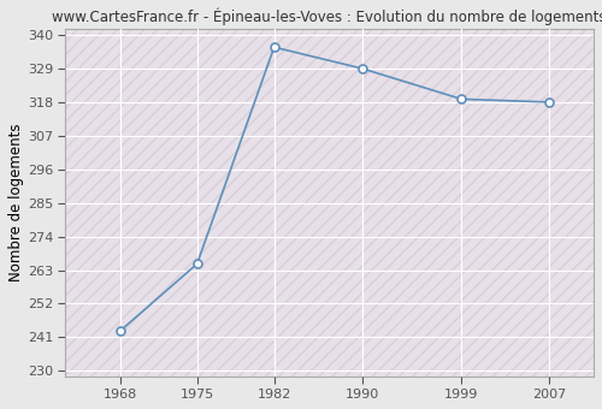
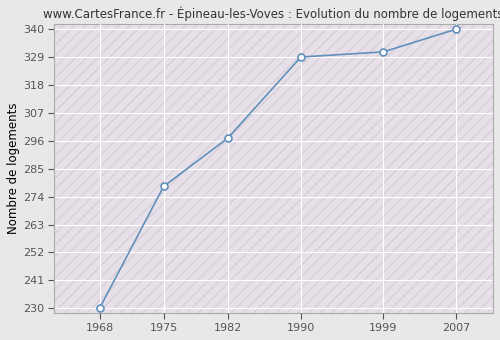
1968: 243 -> 230
1975: 265 -> 278
1982: 336 -> 297
1999: 319 -> 331
2007: 318 -> 340
